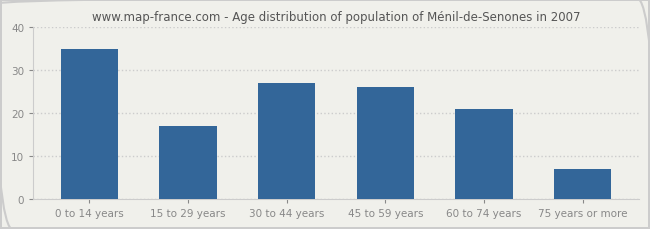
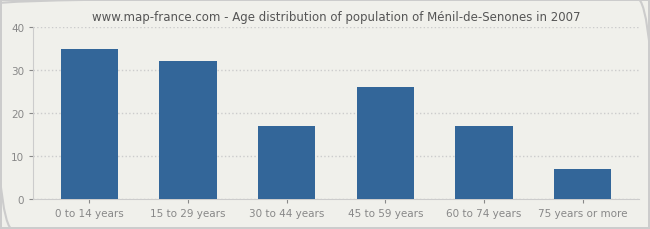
15 to 29 years: 17 -> 32
30 to 44 years: 27 -> 17
60 to 74 years: 21 -> 17
